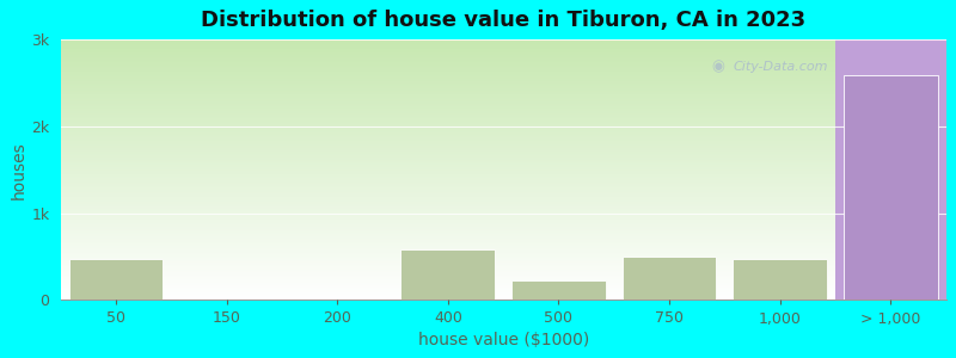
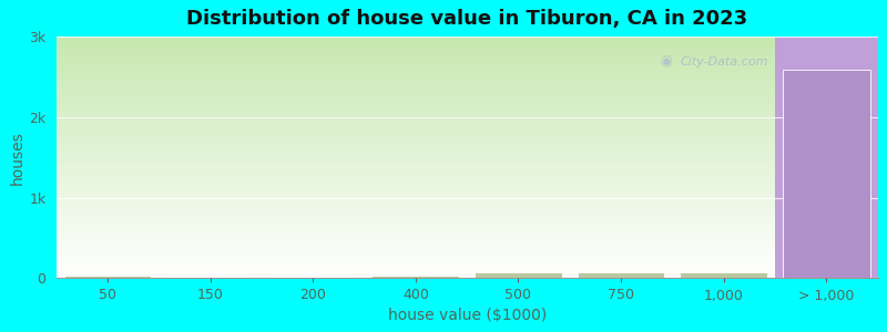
50: 0.48k -> 0.04k
400: 0.58k -> 0.04k
500: 0.22k -> 0.08k
750: 0.50k -> 0.08k
1,000: 0.48k -> 0.08k
